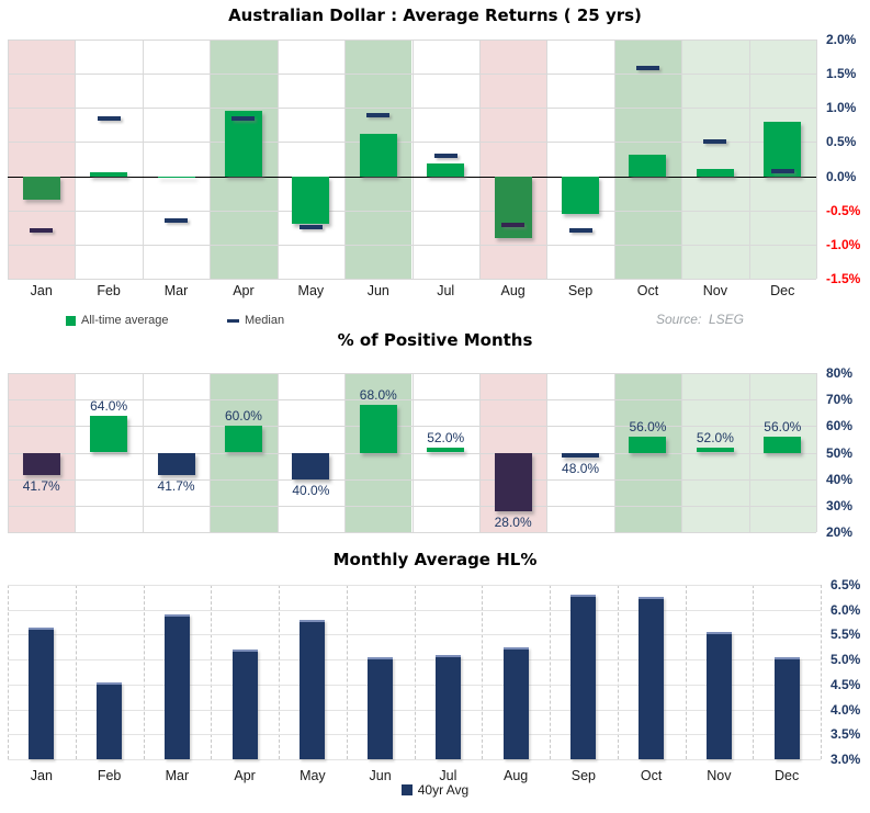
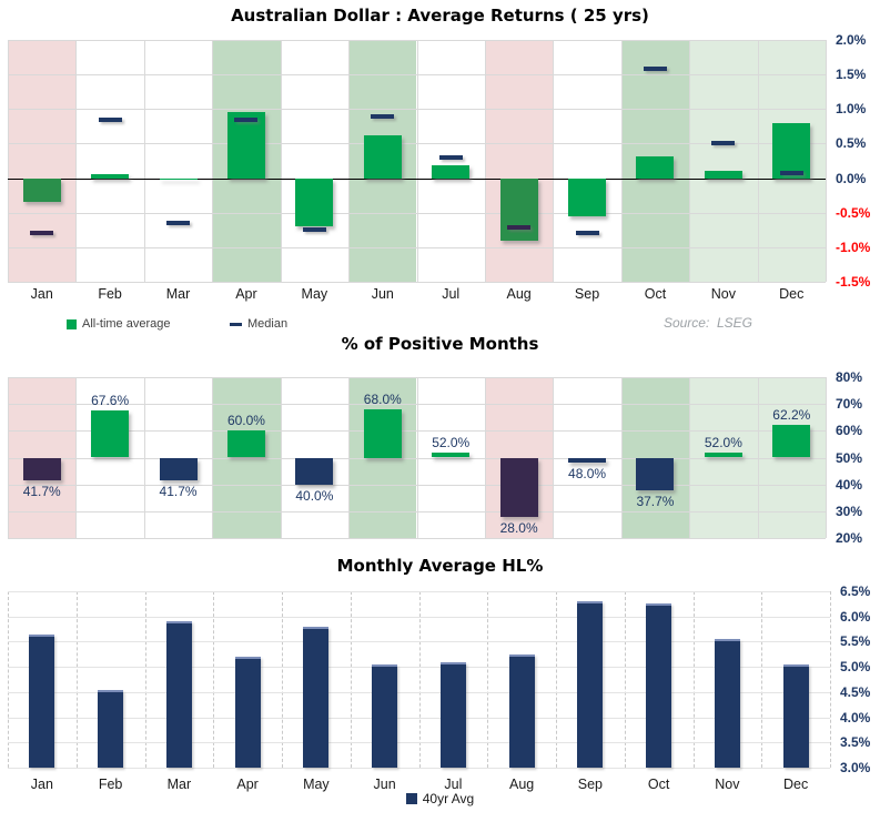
% of Positive Months/Feb: 64.0% -> 67.6%
% of Positive Months/Oct: 56.0% -> 37.7%
% of Positive Months/Dec: 56.0% -> 62.2%
